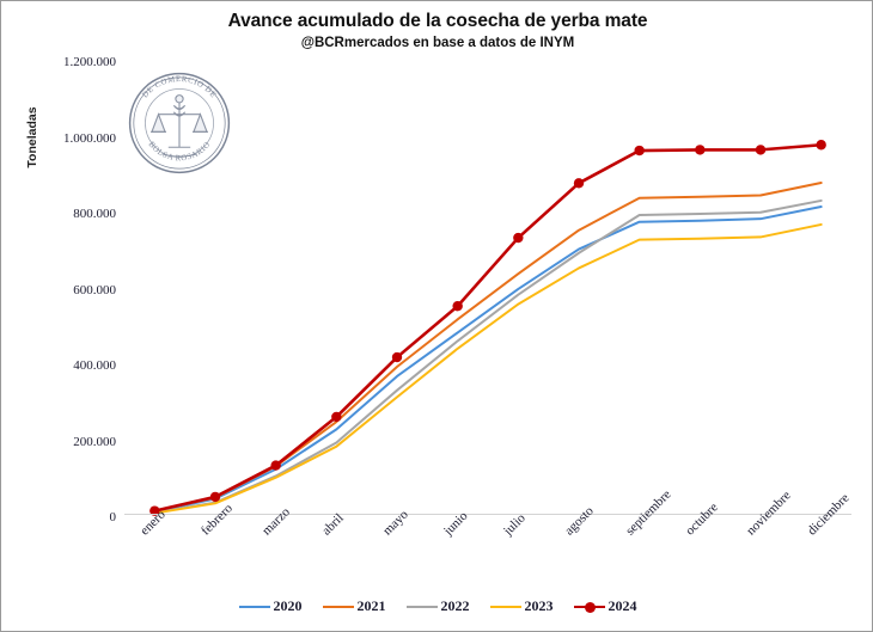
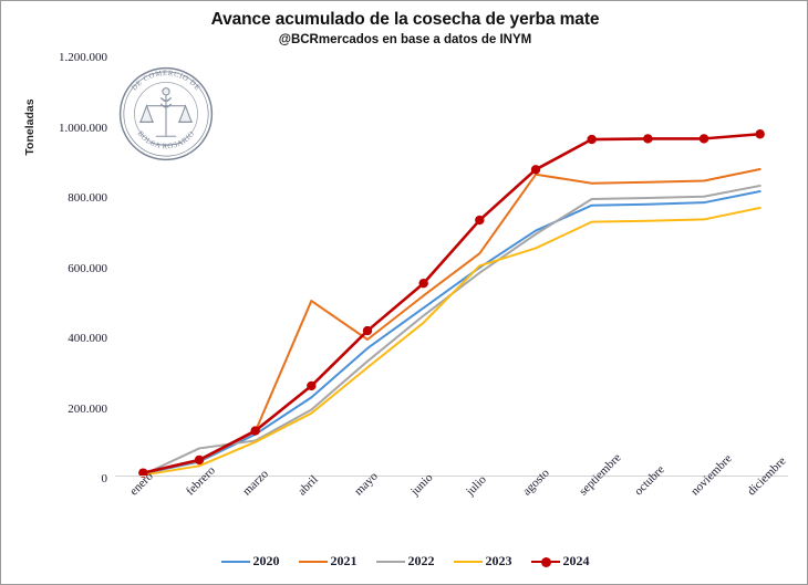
2022/febrero: 40000 -> 90000
2021/abril: 260000 -> 510000
2023/julio: 560000 -> 610000
2021/agosto: 760000 -> 870000
